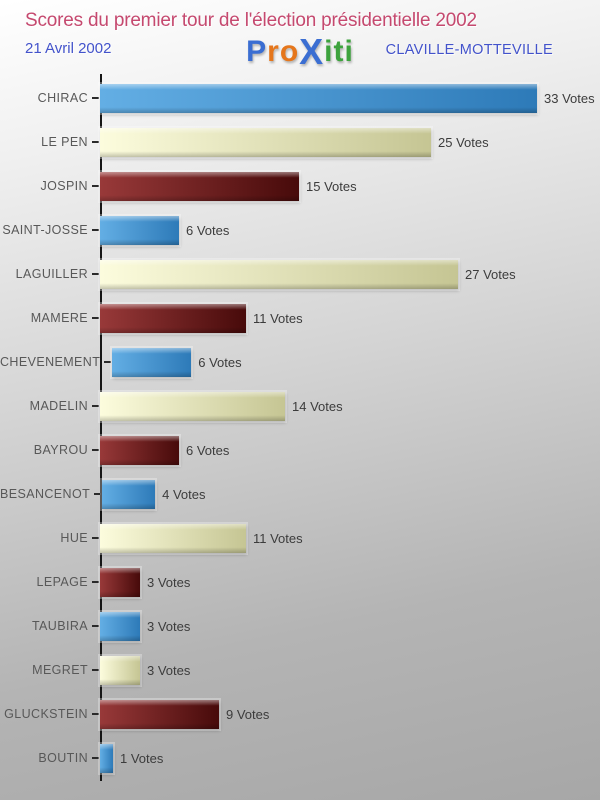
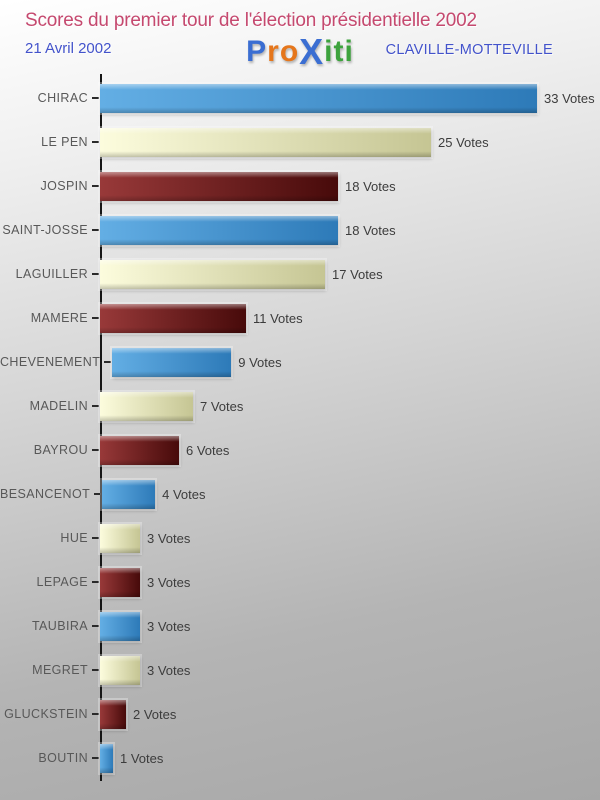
JOSPIN: 15 -> 18
SAINT-JOSSE: 6 -> 18
LAGUILLER: 27 -> 17
CHEVENEMENT: 6 -> 9
MADELIN: 14 -> 7
HUE: 11 -> 3
GLUCKSTEIN: 9 -> 2
